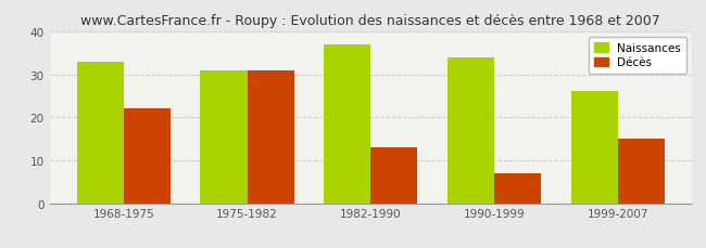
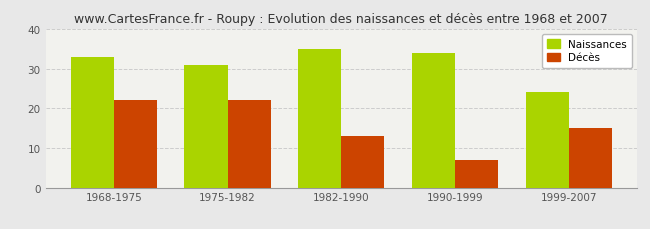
Décès/1975-1982: 31 -> 22
Naissances/1982-1990: 37 -> 35
Naissances/1999-2007: 26 -> 24
